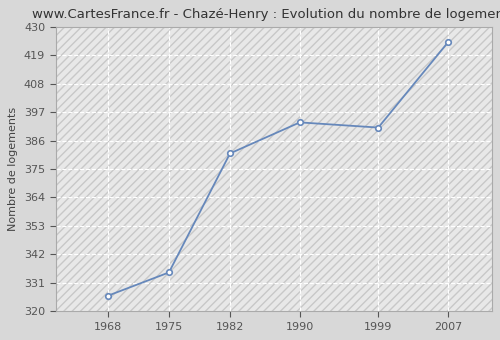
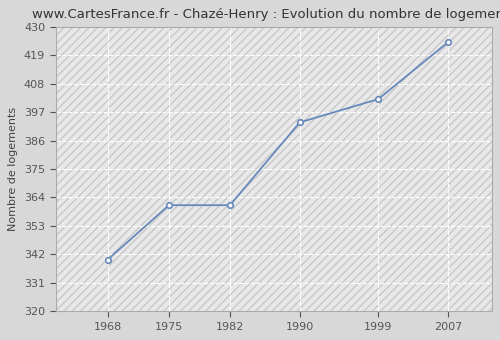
1968: 326 -> 340
1975: 335 -> 361
1982: 381 -> 361
1999: 391 -> 402
